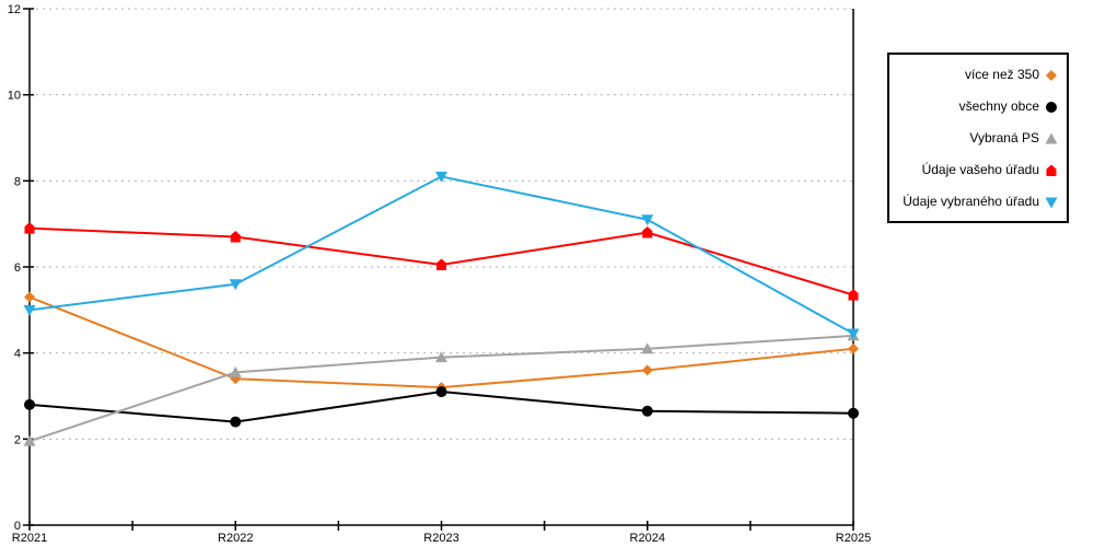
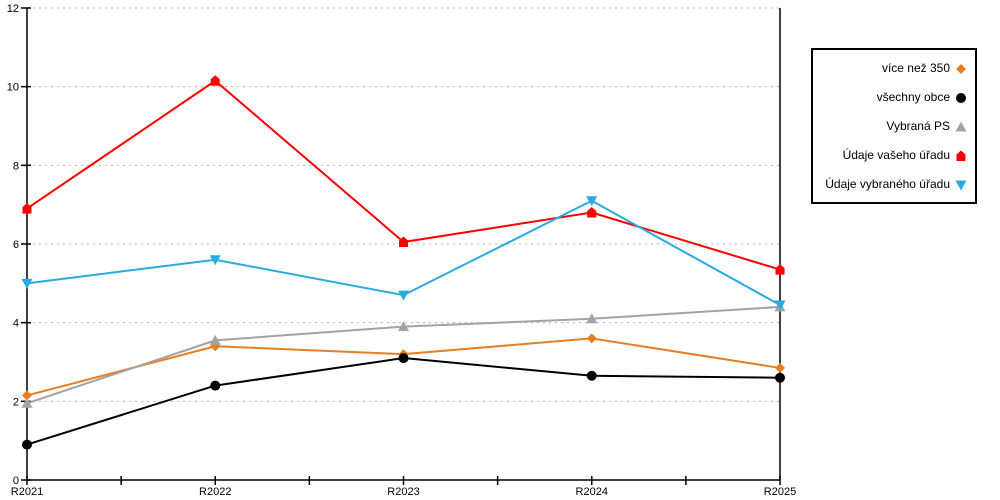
více než 350/R2021: 5.3 -> 2.1
všechny obce/R2021: 2.8 -> 0.9
Údaje vašeho úřadu/R2022: 6.7 -> 10.2
Údaje vybraného úřadu/R2023: 8.1 -> 4.7
více než 350/R2025: 4.1 -> 2.9
